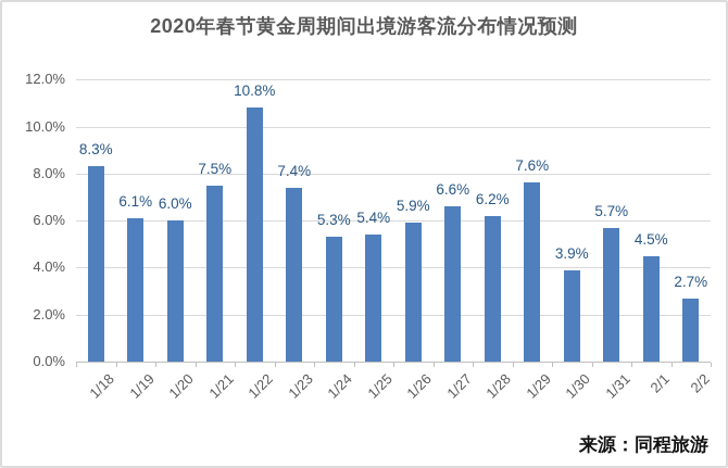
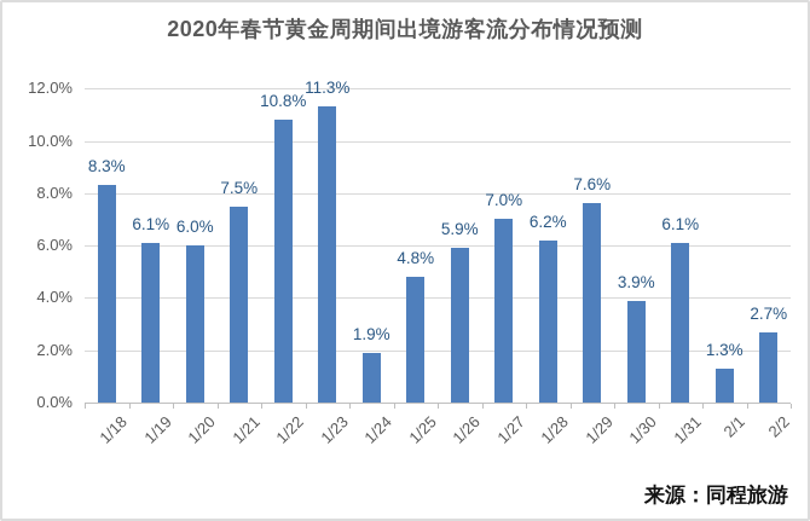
1/23: 7.4% -> 11.3%
1/24: 5.3% -> 1.9%
1/25: 5.4% -> 4.8%
1/27: 6.6% -> 7.0%
1/31: 5.7% -> 6.1%
2/1: 4.5% -> 1.3%
